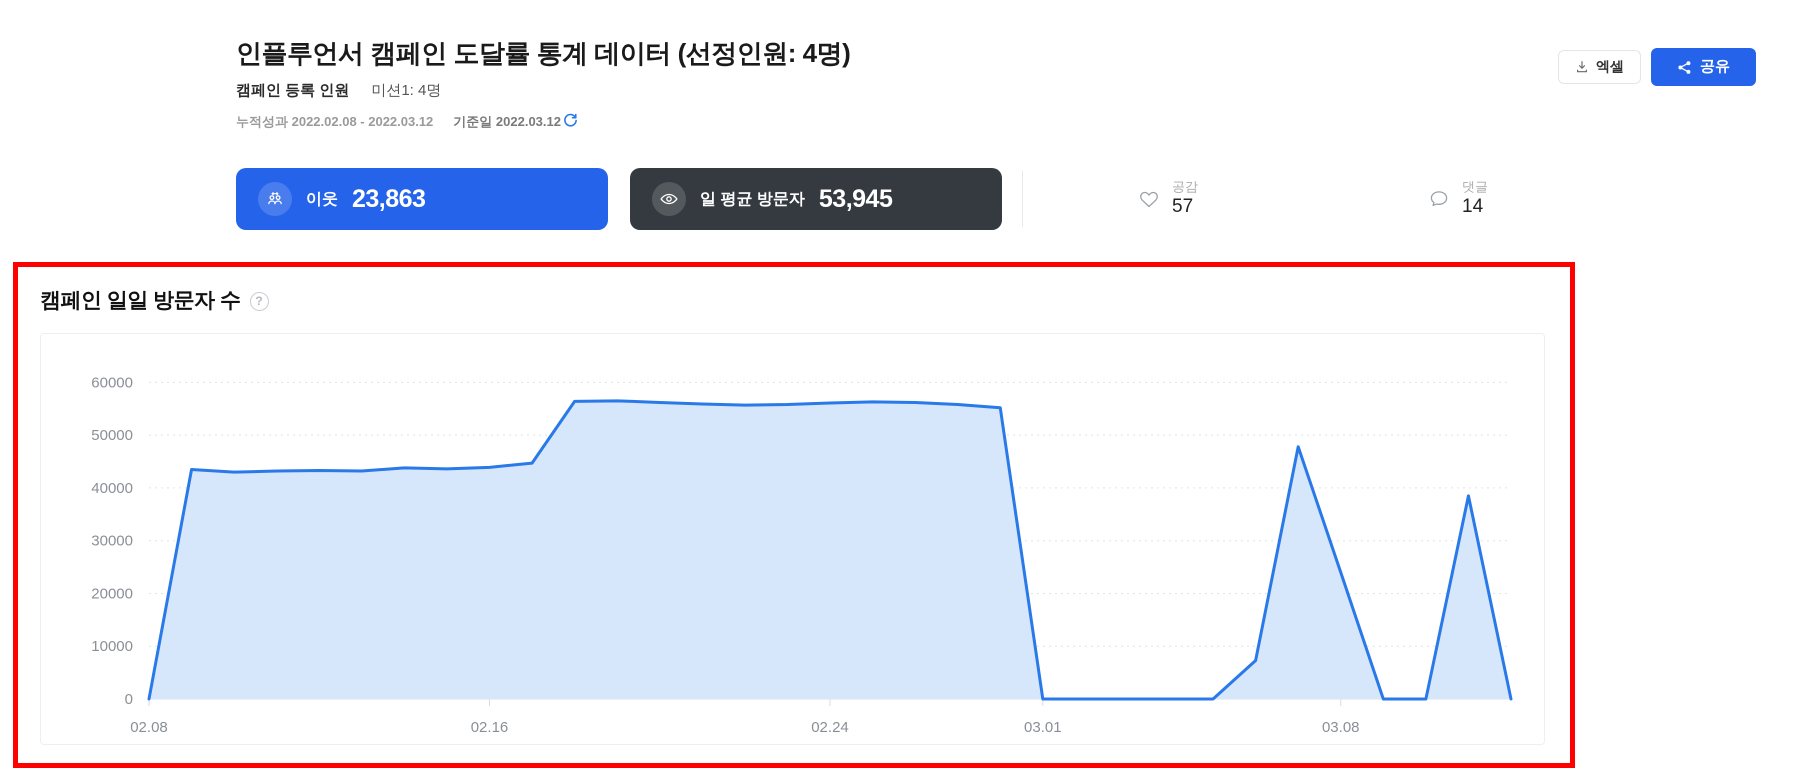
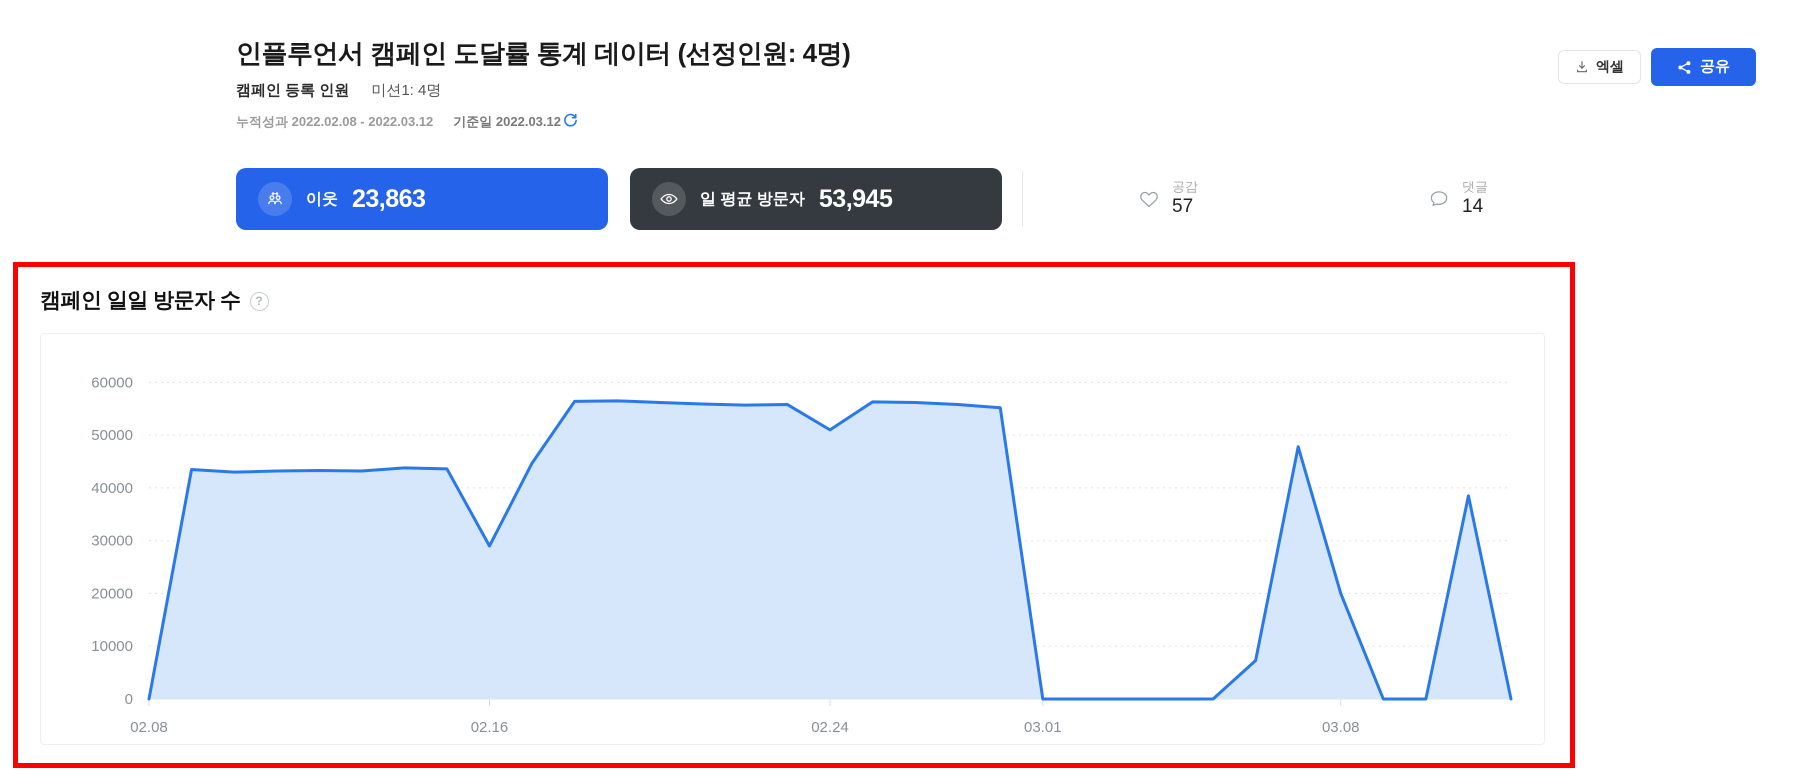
02.16: 44000 -> 29000
02.24: 56000 -> 51000
03.08: 24000 -> 20000
